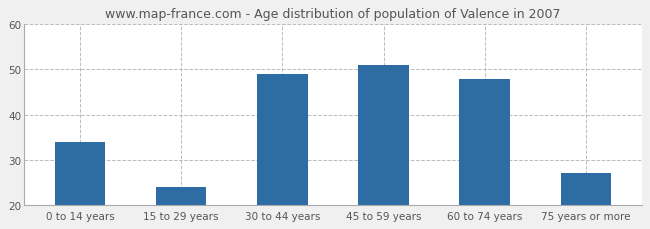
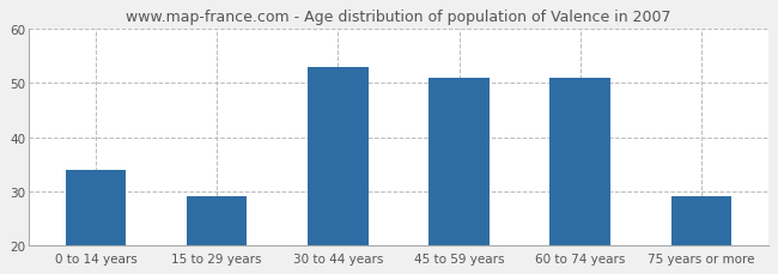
15 to 29 years: 24 -> 29
30 to 44 years: 49 -> 53
60 to 74 years: 48 -> 51
75 years or more: 27 -> 29
